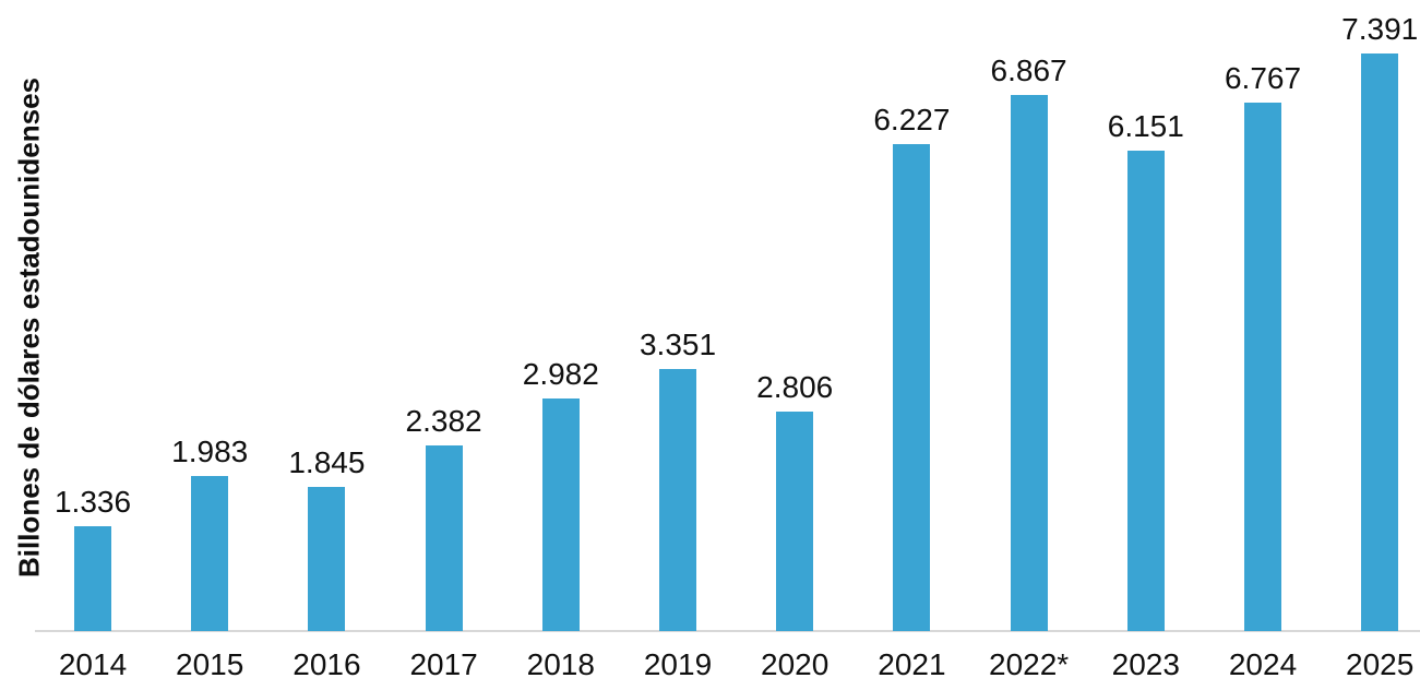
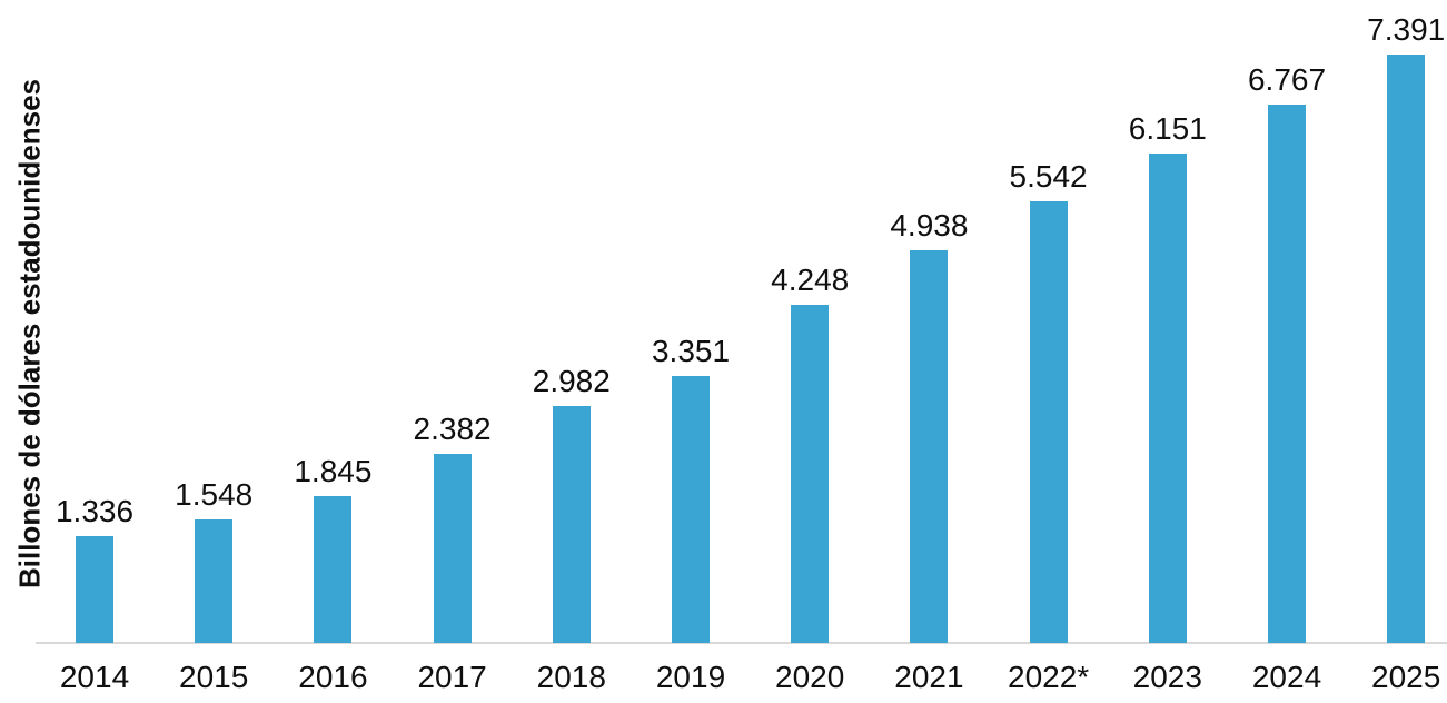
2015: 1.983 -> 1.548
2020: 2.806 -> 4.248
2021: 6.227 -> 4.938
2022*: 6.867 -> 5.542
